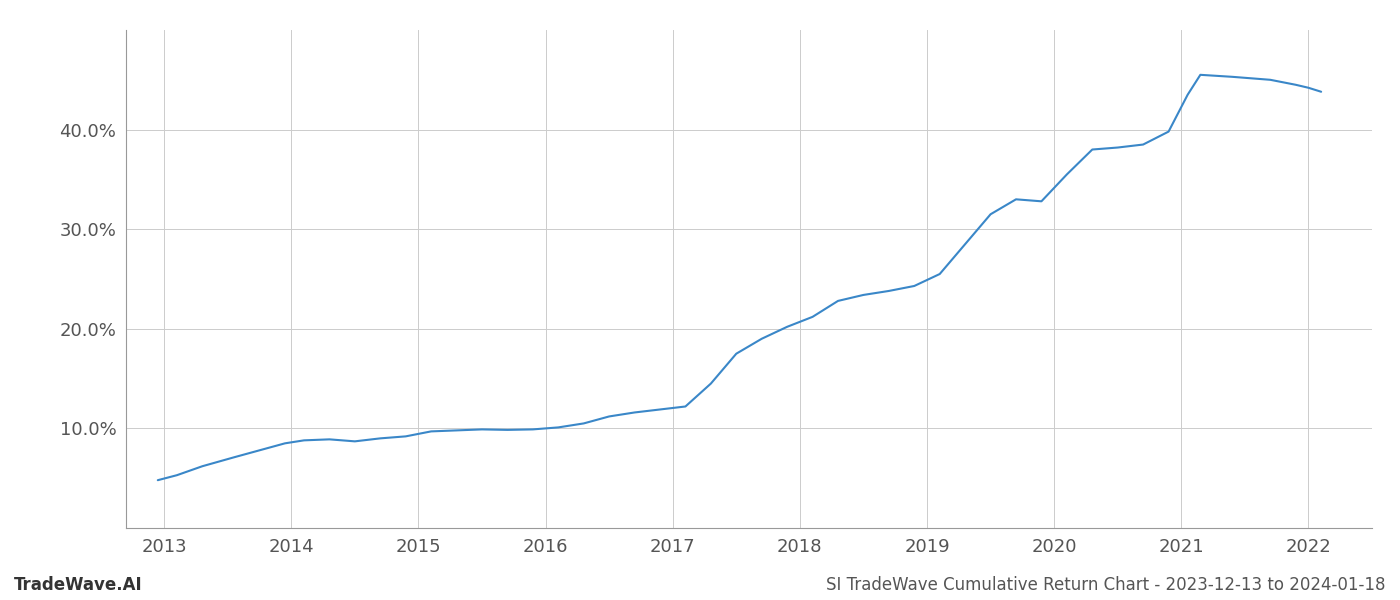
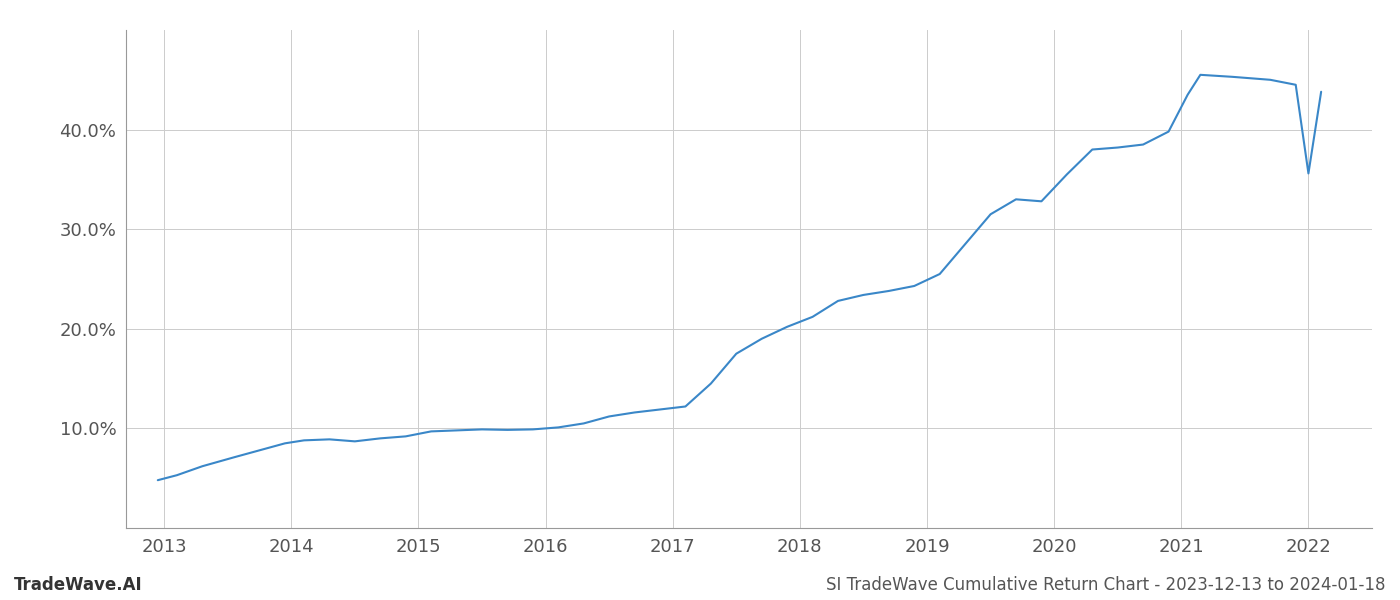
2022: 44.2% -> 35.6%
